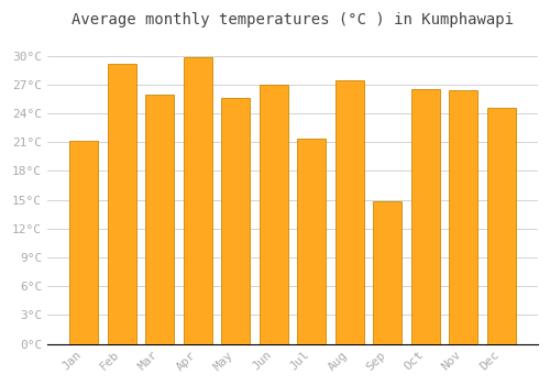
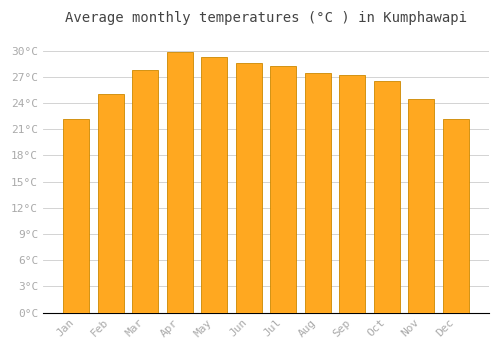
Jan: 21.2°C -> 22.2°C
Feb: 29.2°C -> 25.0°C
Mar: 26.0°C -> 27.8°C
May: 25.6°C -> 29.3°C
Jun: 27.0°C -> 28.6°C
Jul: 21.4°C -> 28.2°C
Sep: 14.8°C -> 27.2°C
Nov: 26.4°C -> 24.5°C
Dec: 24.6°C -> 22.2°C
